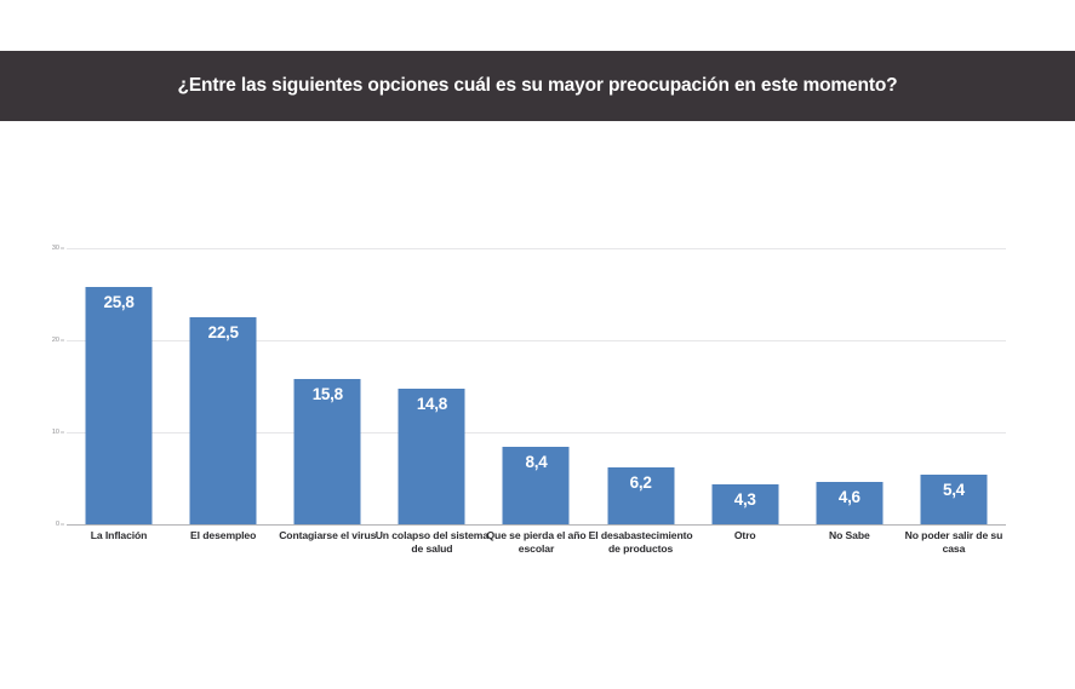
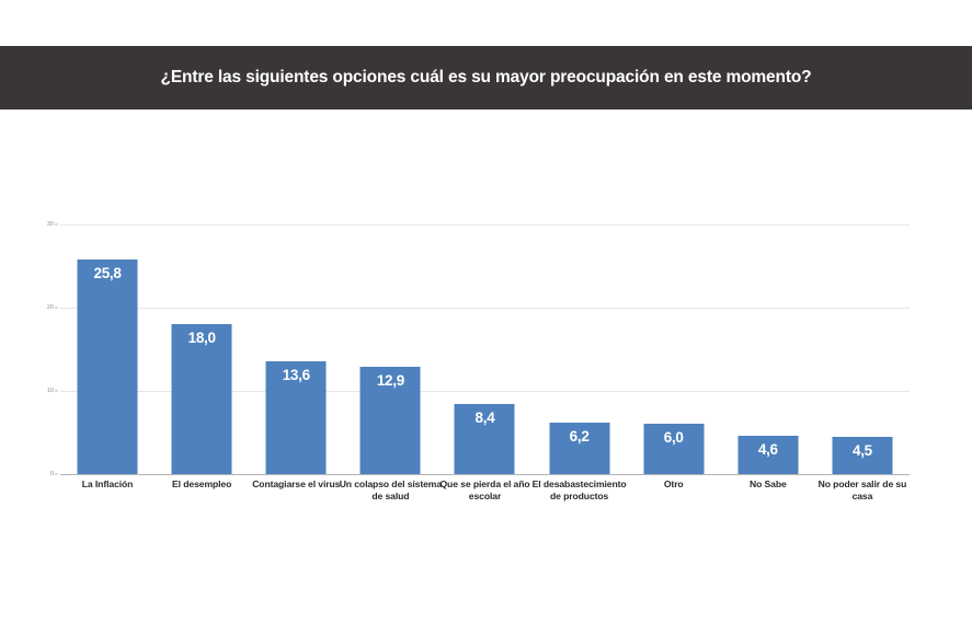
El desempleo: 22,5 -> 18,0
Contagiarse el virus: 15,8 -> 13,6
Un colapso del sistema de salud: 14,8 -> 12,9
Otro: 4,3 -> 6,0
No poder salir de su casa: 5,4 -> 4,5
